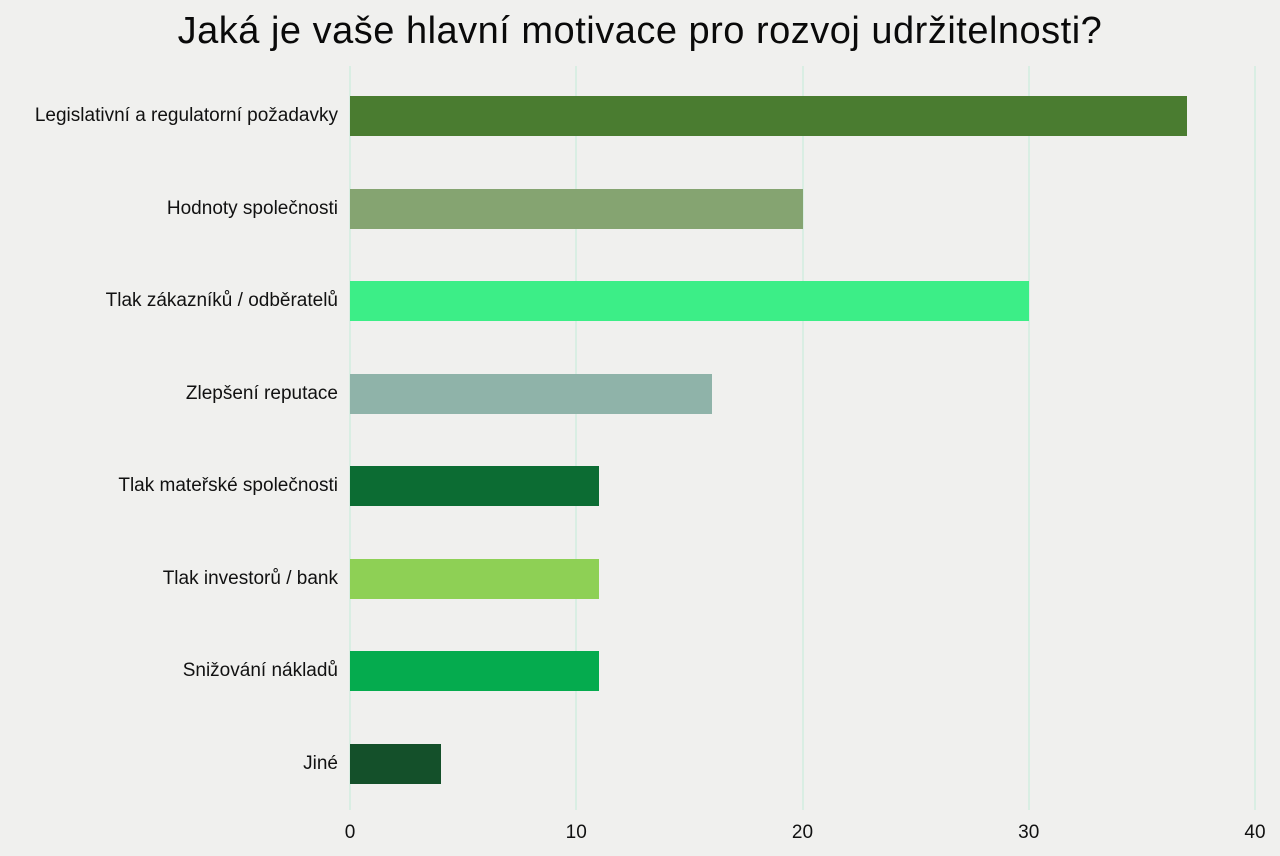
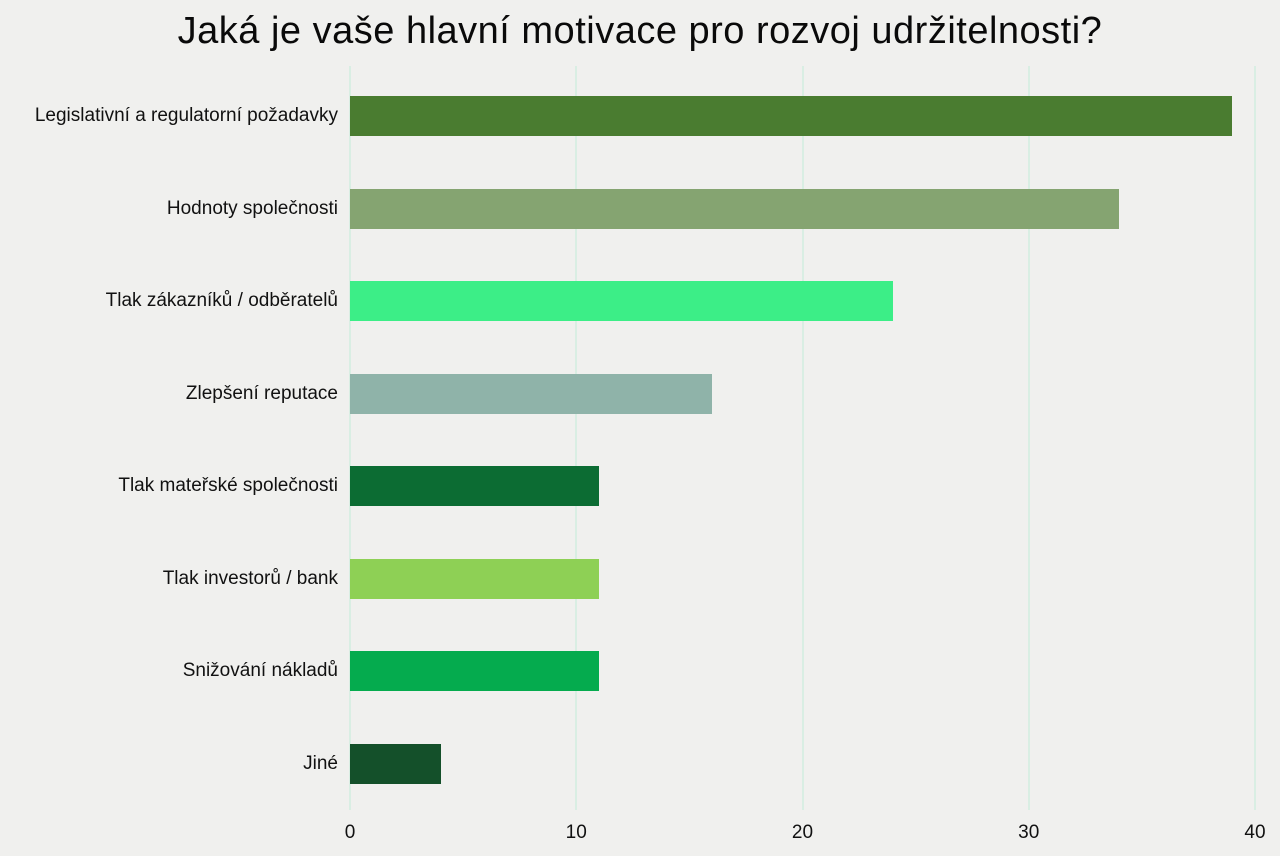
Legislativní a regulatorní požadavky: 37 -> 39
Hodnoty společnosti: 20 -> 34
Tlak zákazníků / odběratelů: 30 -> 24
